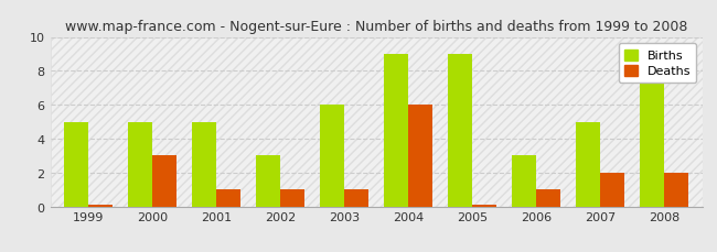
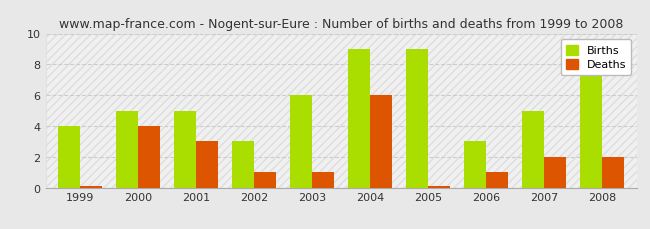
Births/1999: 5 -> 4
Deaths/2000: 3.0 -> 4.0
Deaths/2001: 1.0 -> 3.0
